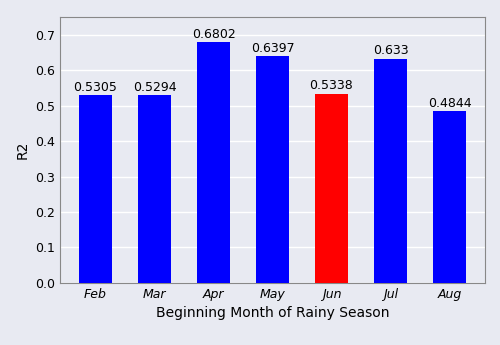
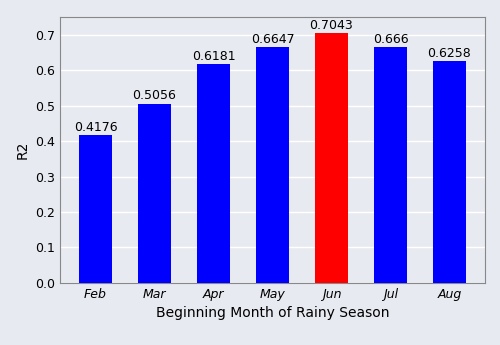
Feb: 0.5305 -> 0.4176
Mar: 0.5294 -> 0.5056
Apr: 0.6802 -> 0.6181
May: 0.6397 -> 0.6647
Jun: 0.5338 -> 0.7043
Jul: 0.633 -> 0.666
Aug: 0.4844 -> 0.6258
